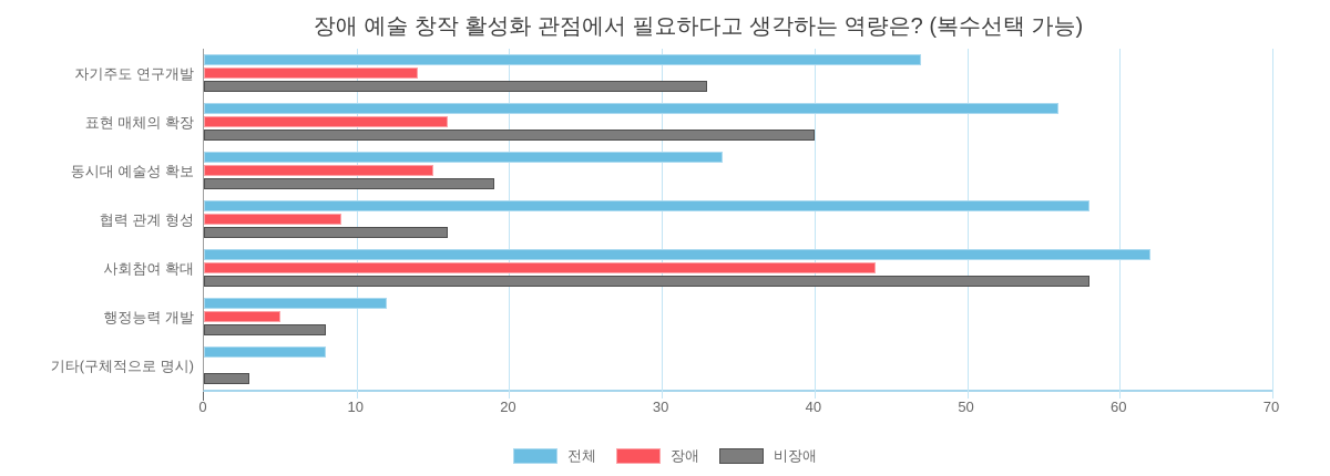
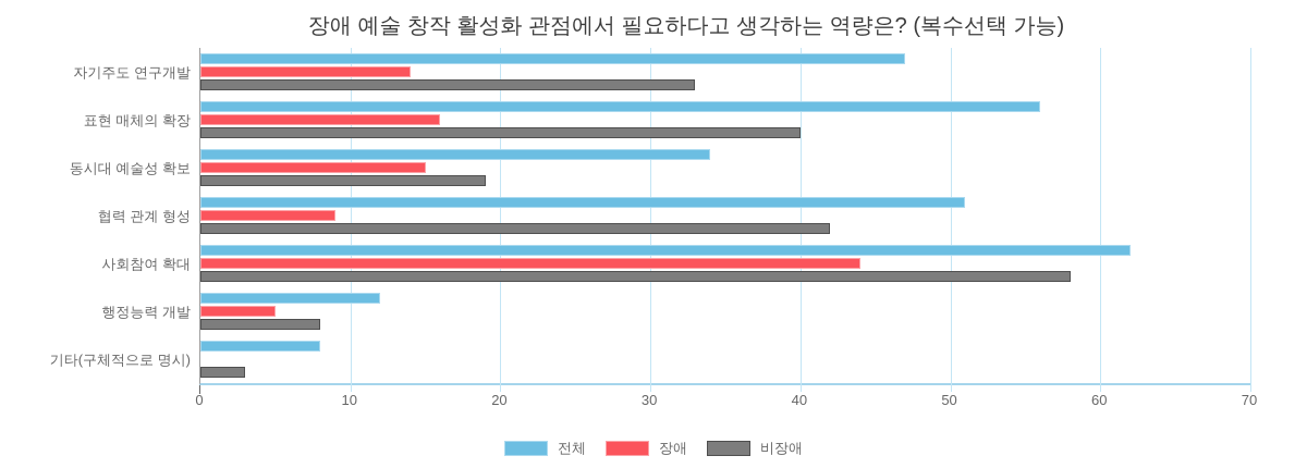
전체/협력 관계 형성: 58 -> 51
비장애/협력 관계 형성: 16 -> 42
